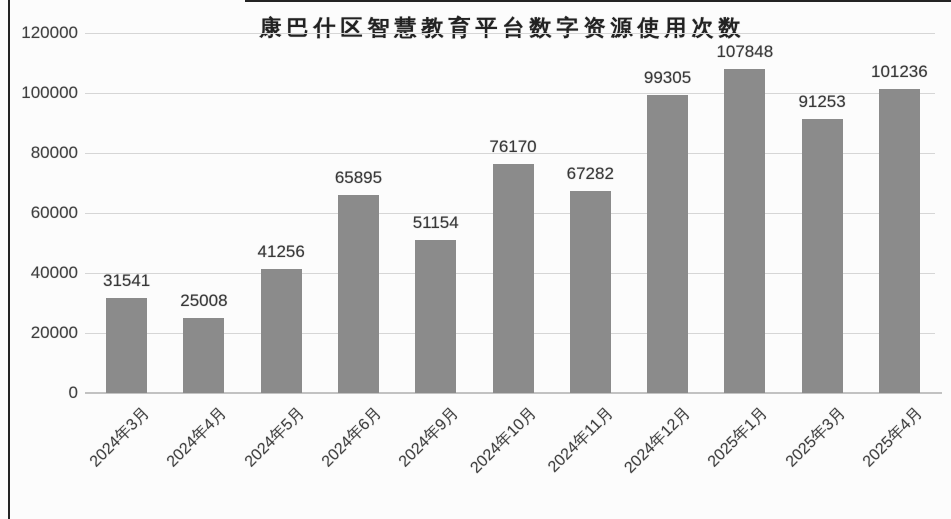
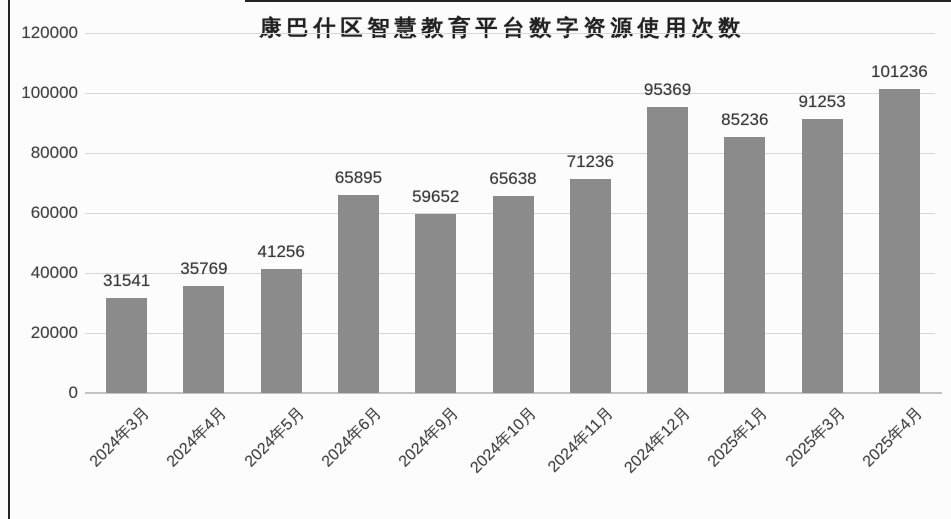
2024年4月: 25008 -> 35769
2024年9月: 51154 -> 59652
2024年10月: 76170 -> 65638
2024年11月: 67282 -> 71236
2024年12月: 99305 -> 95369
2025年1月: 107848 -> 85236
